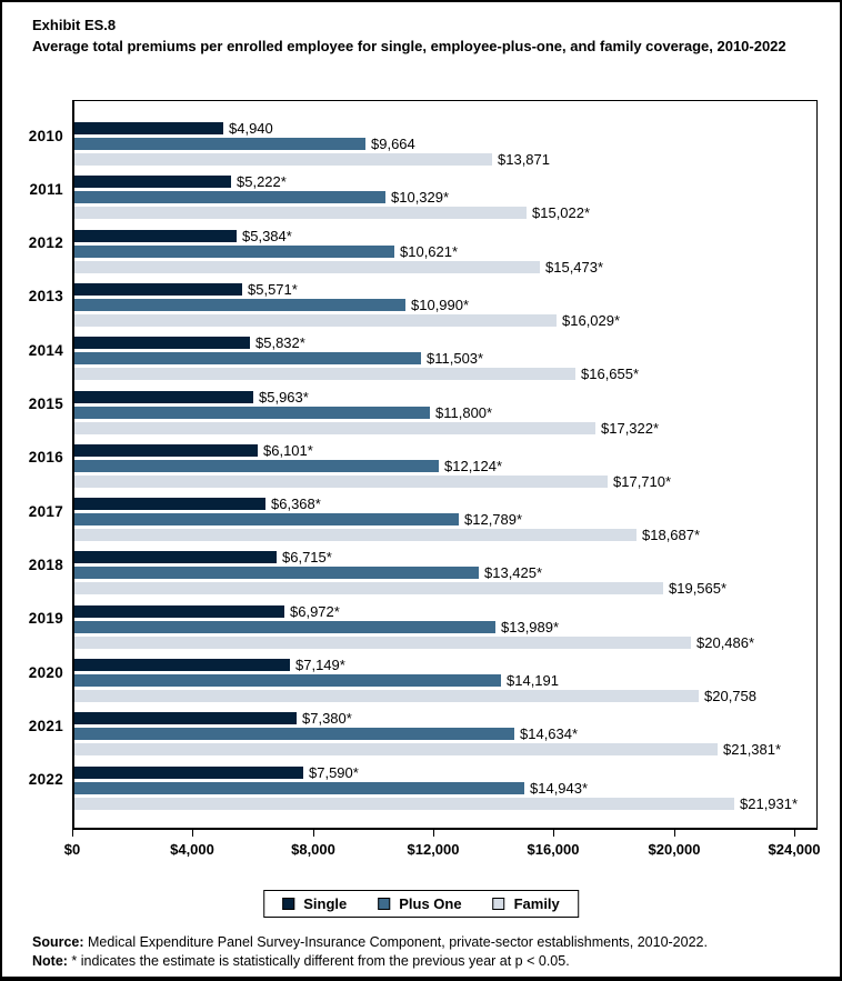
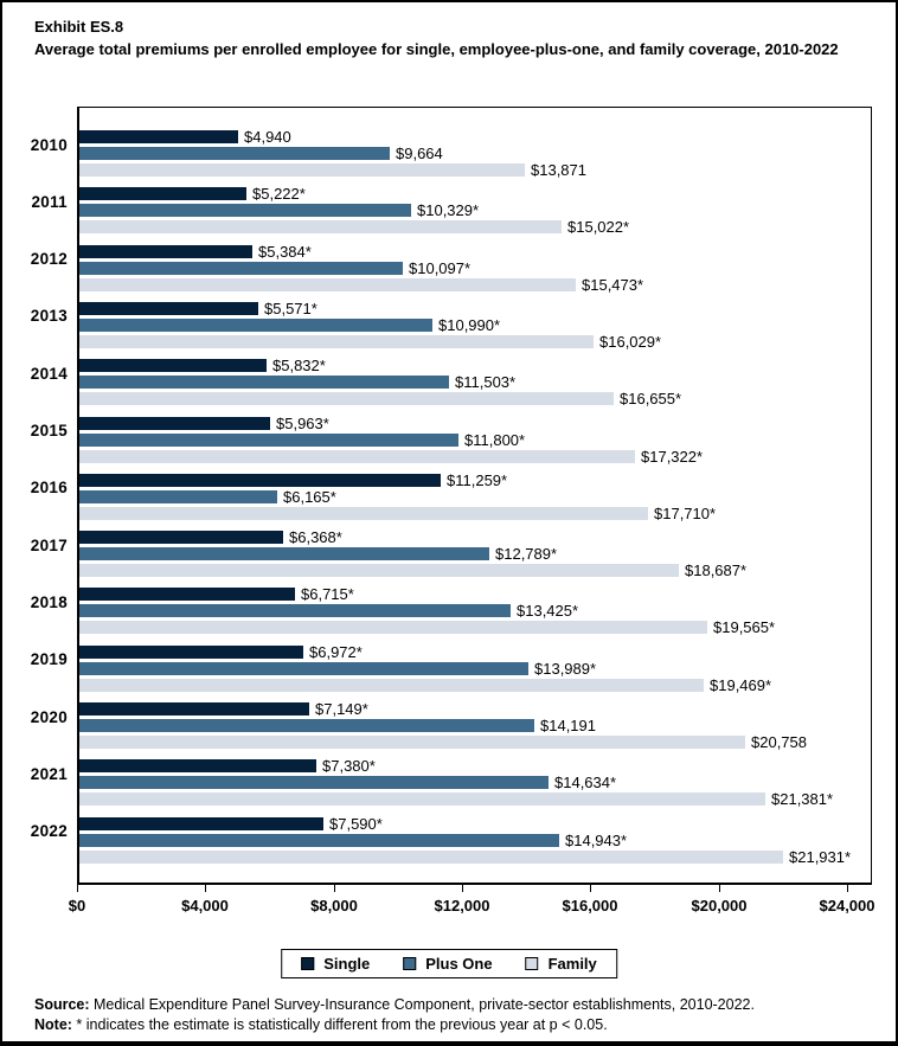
Plus One/2012: 10,621 -> 10,097
Single/2016: 6,101 -> 11,259
Plus One/2016: 12,124 -> 6,165
Family/2019: 20,486 -> 19,469
